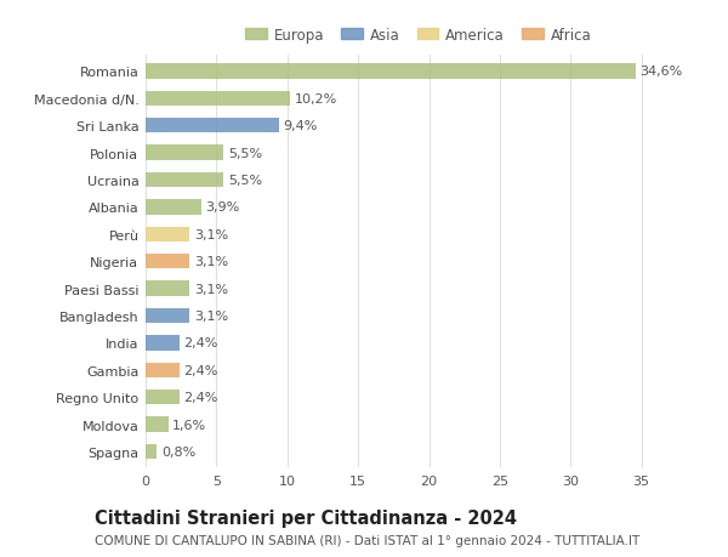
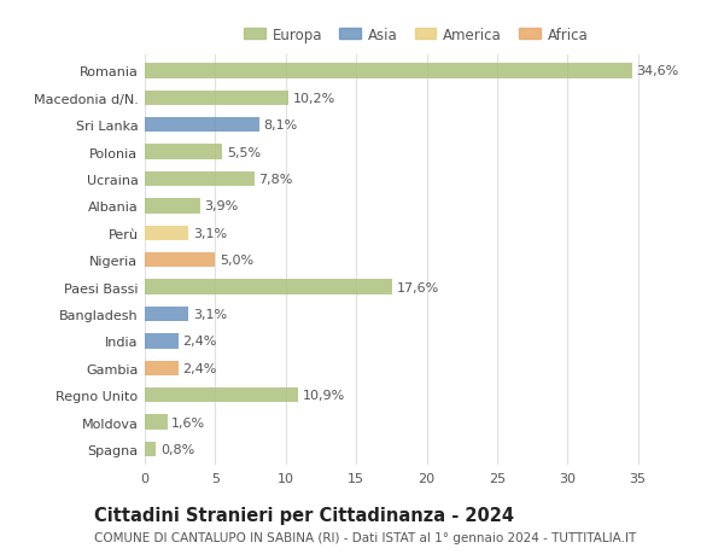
Sri Lanka: 9,4% -> 8,1%
Ucraina: 5,5% -> 7,8%
Nigeria: 3,1% -> 5,0%
Paesi Bassi: 3,1% -> 17,6%
Regno Unito: 2,4% -> 10,9%
